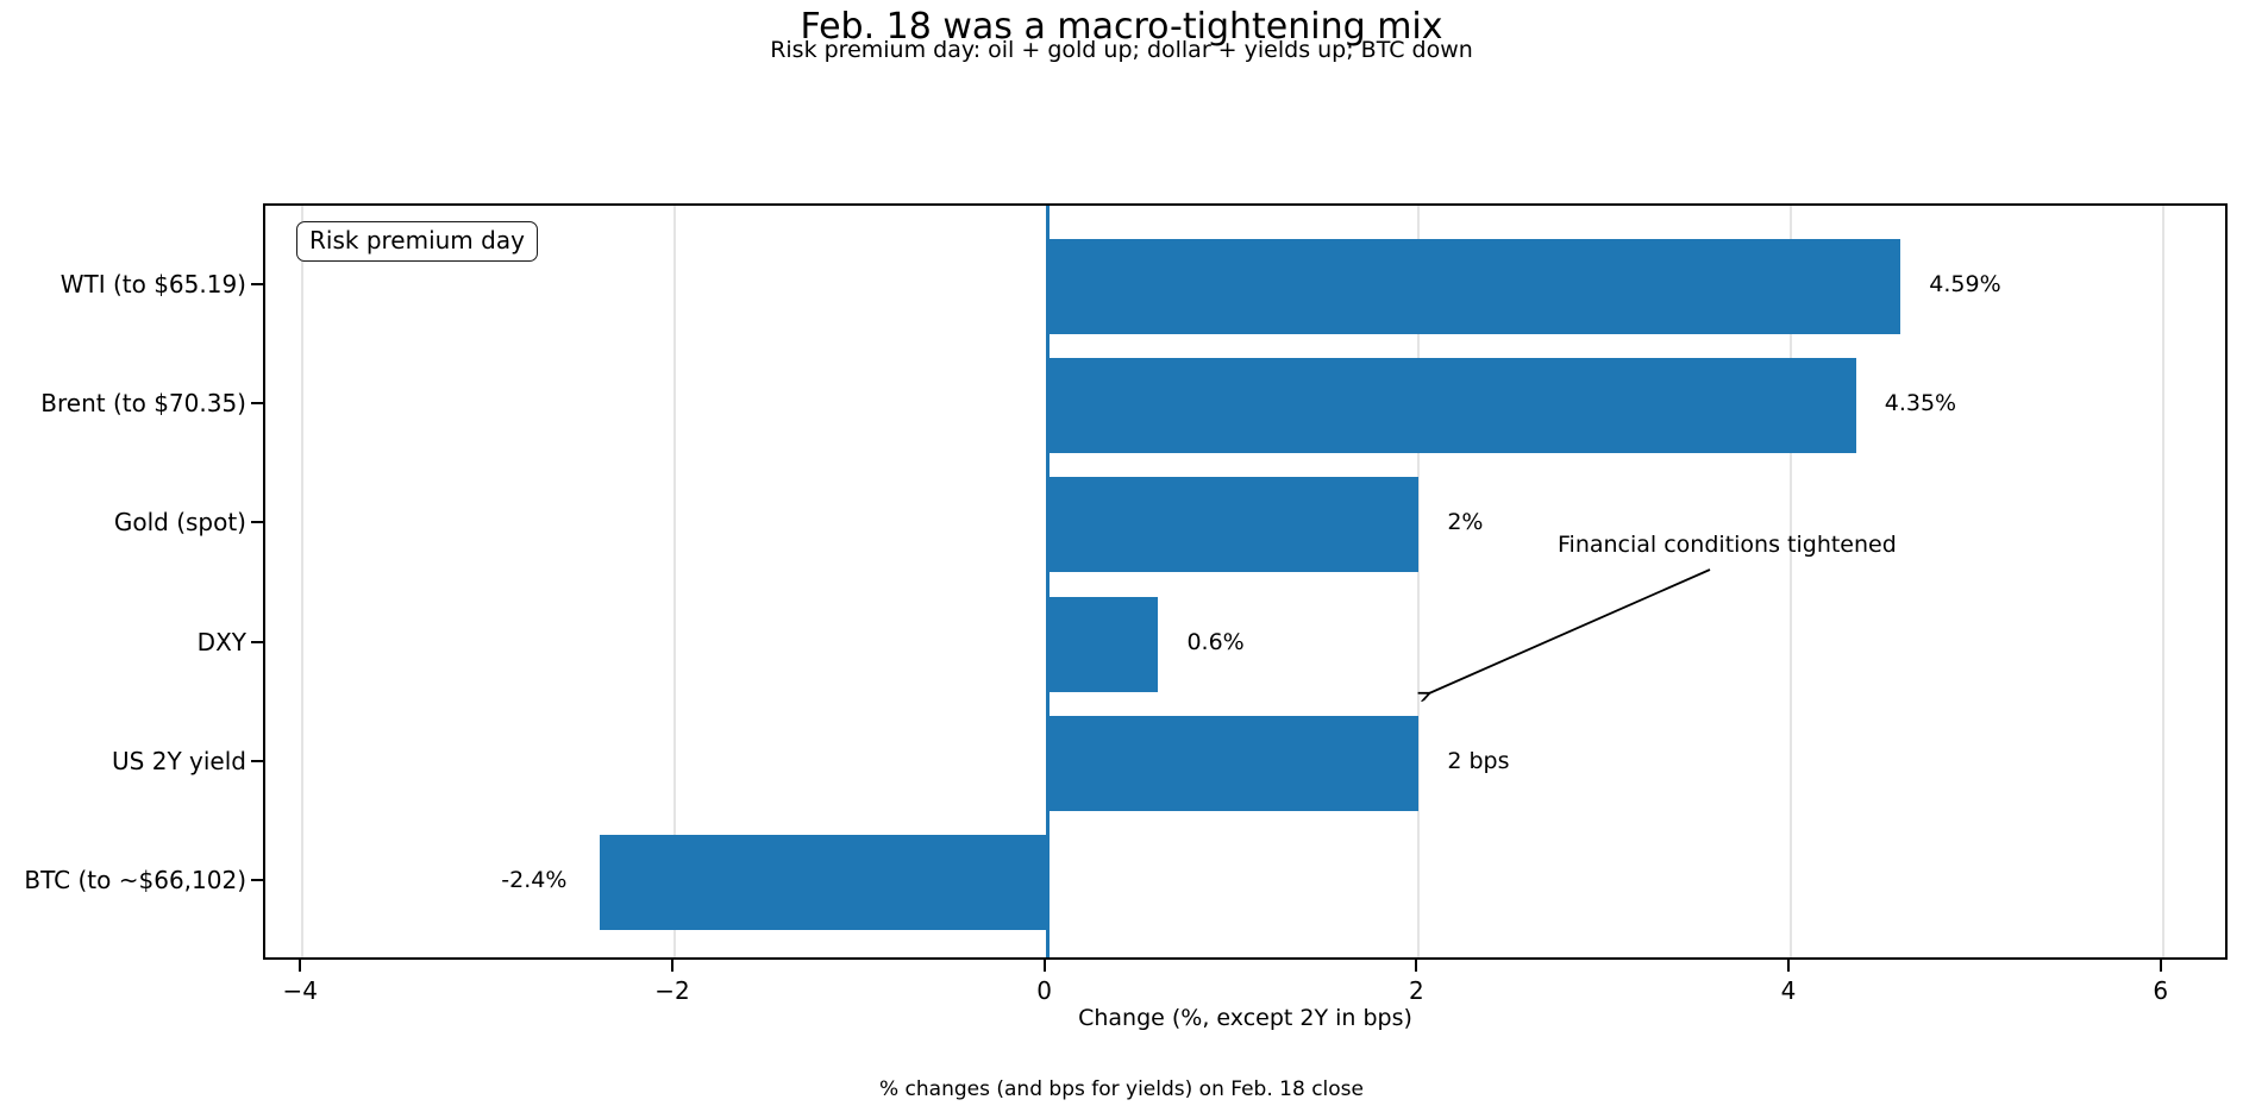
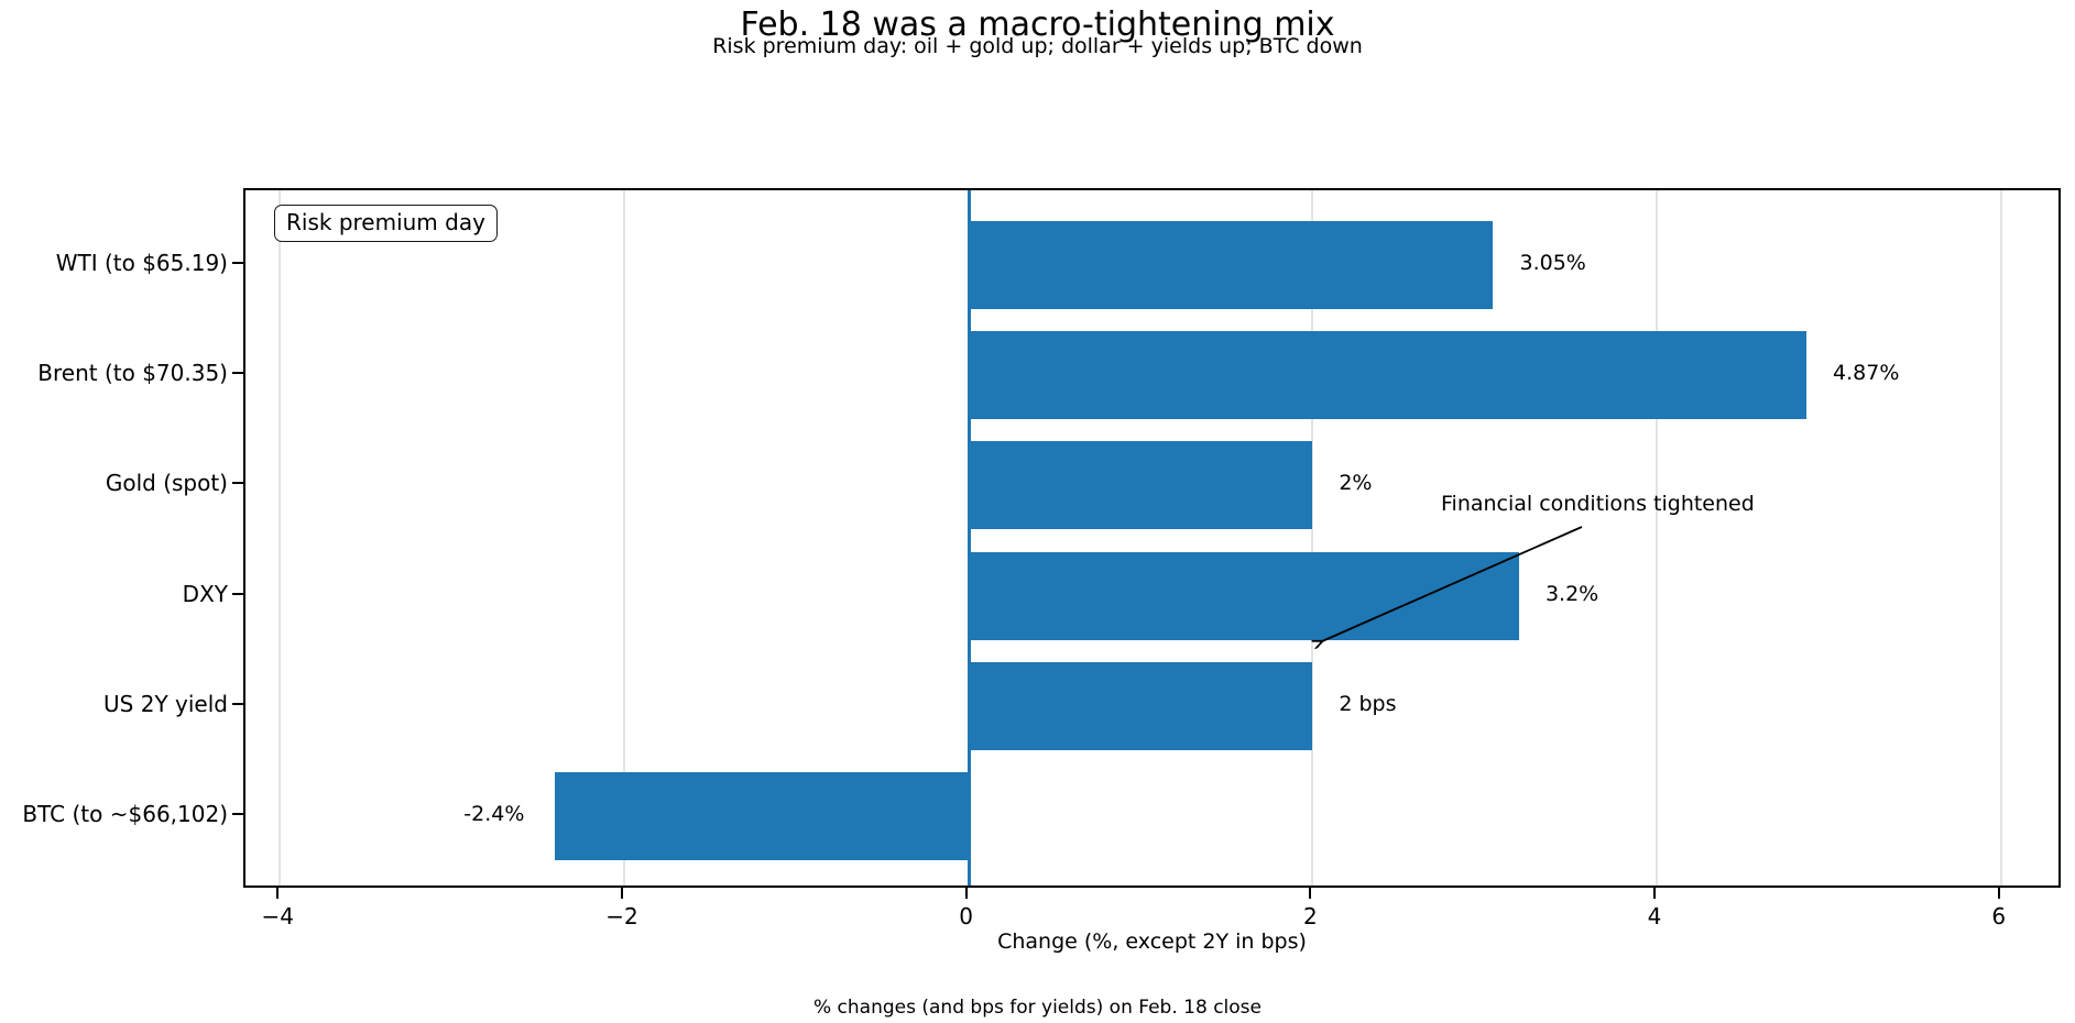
WTI (to $65.19): 4.59% -> 3.05%
Brent (to $70.35): 4.35% -> 4.87%
DXY: 0.6% -> 3.2%
